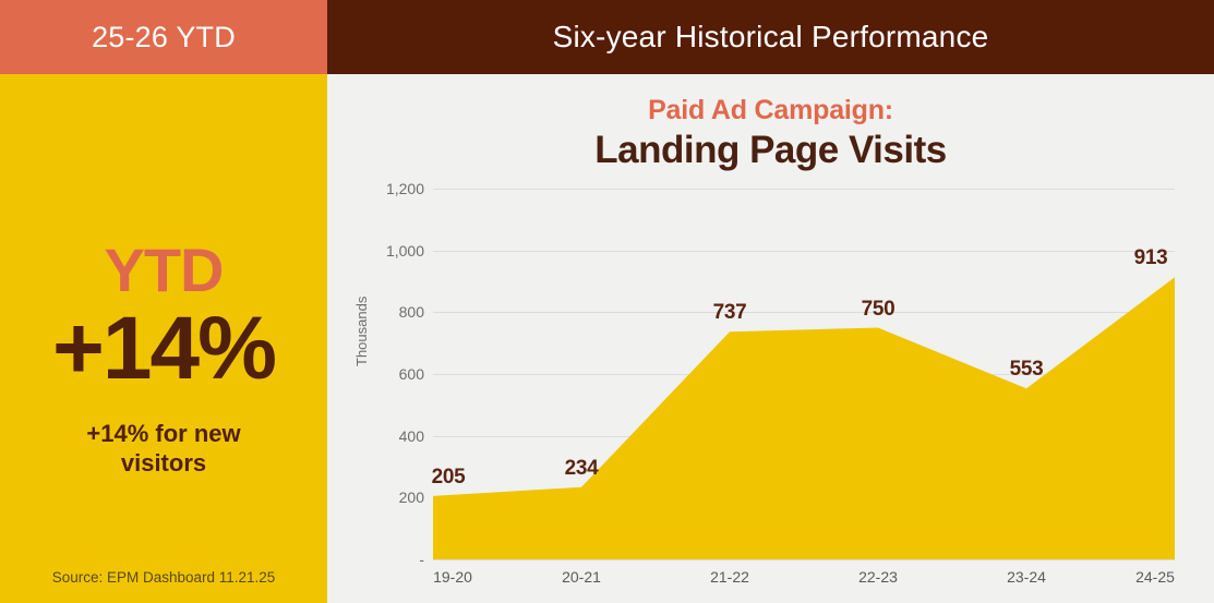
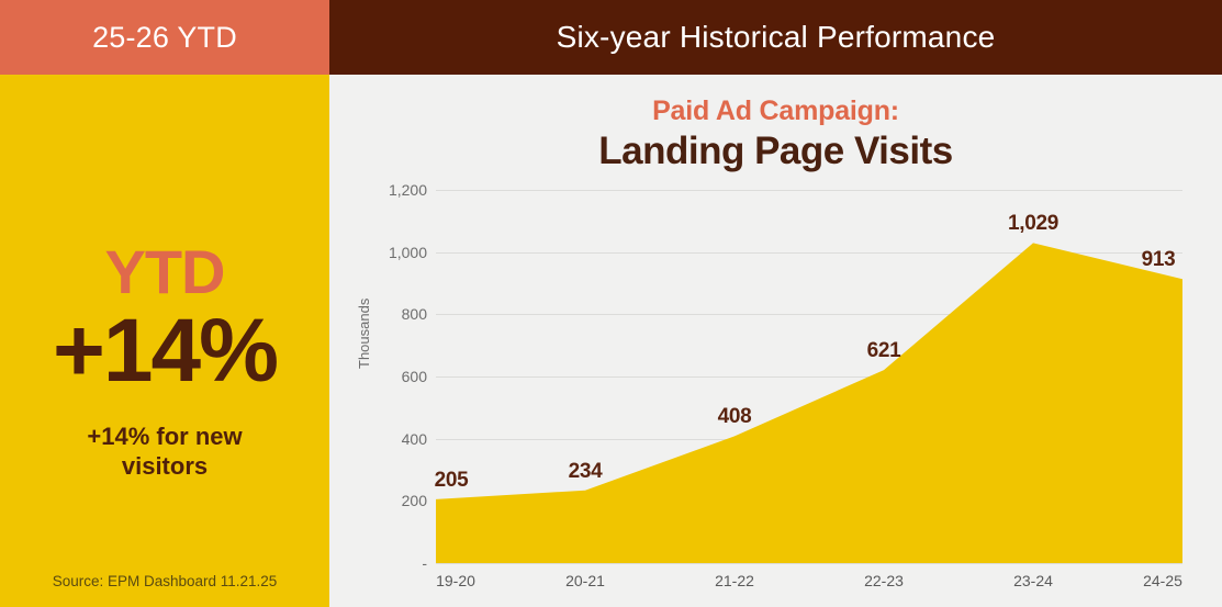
21-22: 737 -> 408
22-23: 750 -> 621
23-24: 553 -> 1,029
